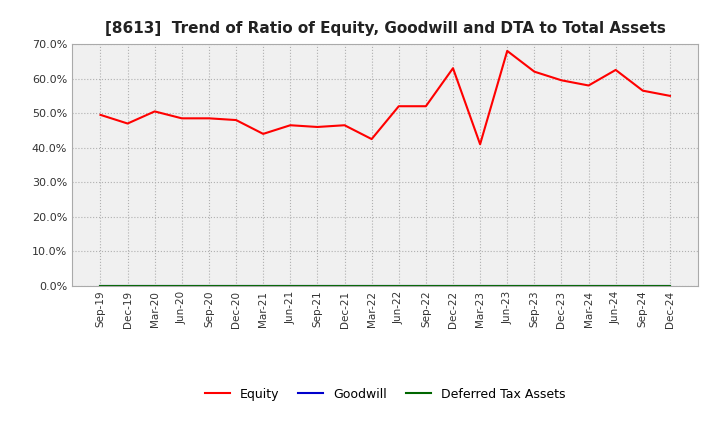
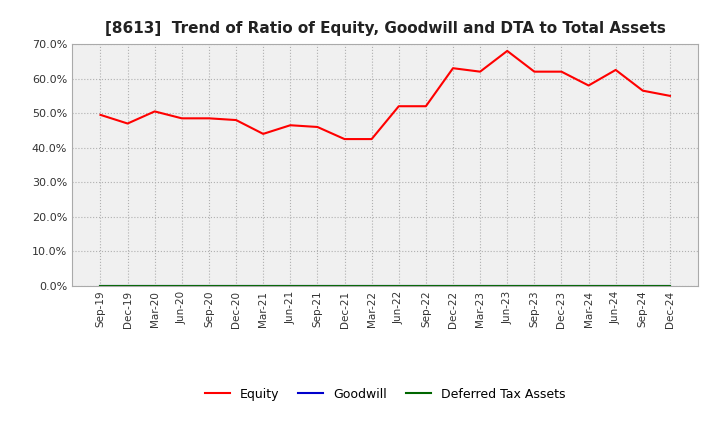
Equity/Dec-21: 46.5% -> 42.5%
Equity/Mar-23: 41.0% -> 62.0%
Equity/Dec-23: 59.5% -> 62.0%
